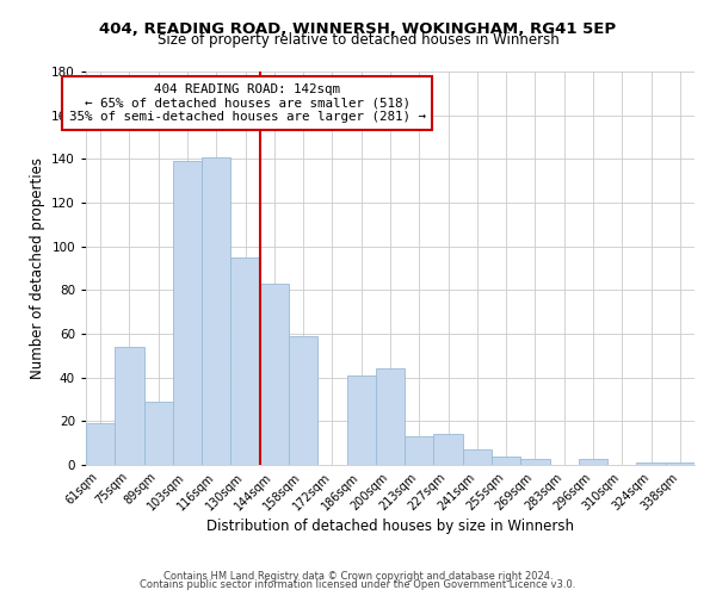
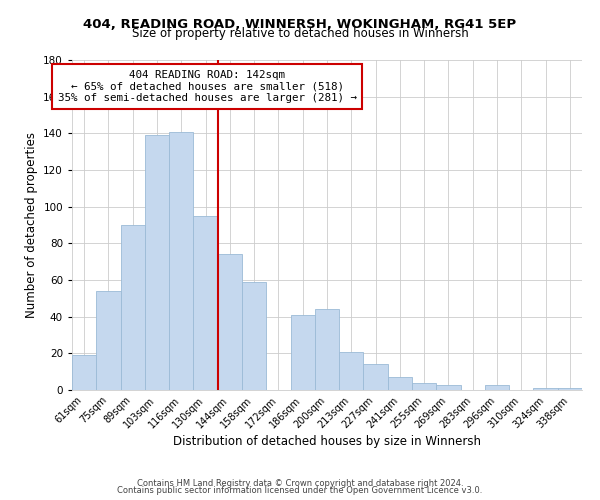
89sqm: 29 -> 90
144sqm: 83 -> 74
213sqm: 13 -> 21
